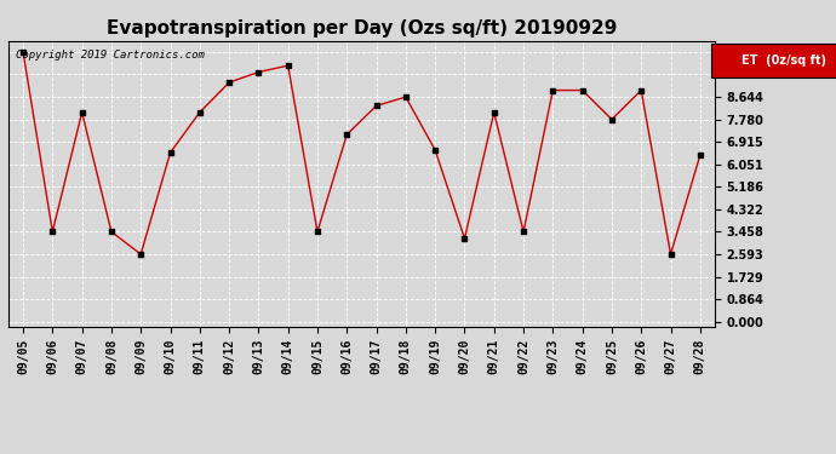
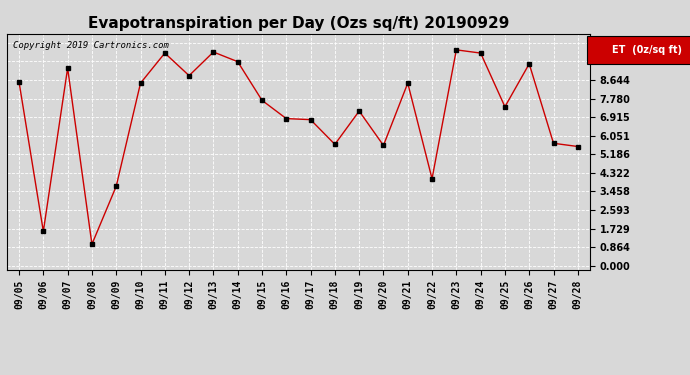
09/05: 10.37 -> 8.55
09/06: 3.46 -> 1.60
09/07: 8.05 -> 9.20
09/08: 3.46 -> 1.00
09/09: 2.59 -> 3.70
09/10: 6.50 -> 8.50
09/11: 8.05 -> 9.90
09/12: 9.20 -> 8.85
09/13: 9.60 -> 9.95
09/14: 9.85 -> 9.50
09/15: 3.46 -> 7.70
09/16: 7.20 -> 6.85
09/17: 8.30 -> 6.80
09/18: 8.64 -> 5.65
09/19: 6.60 -> 7.20
09/20: 3.20 -> 5.60
09/21: 8.05 -> 8.50
09/22: 3.46 -> 4.05
09/23: 8.90 -> 10.05
09/24: 8.90 -> 9.90
09/25: 7.78 -> 7.40
09/26: 8.90 -> 9.40
09/27: 2.59 -> 5.70
09/28: 6.40 -> 5.55
